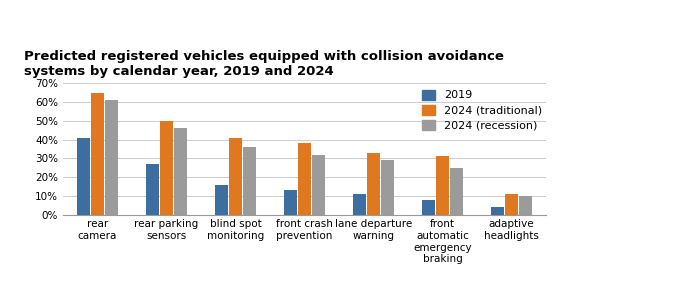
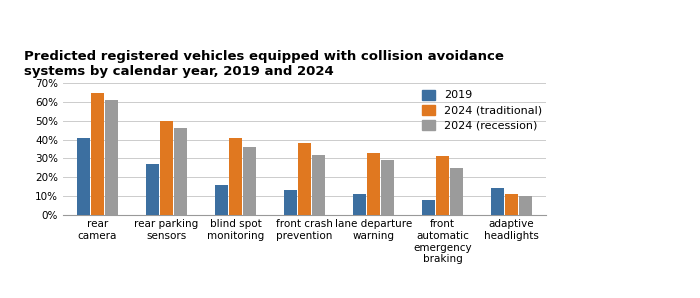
2019/adaptive headlights: 4% -> 14%
